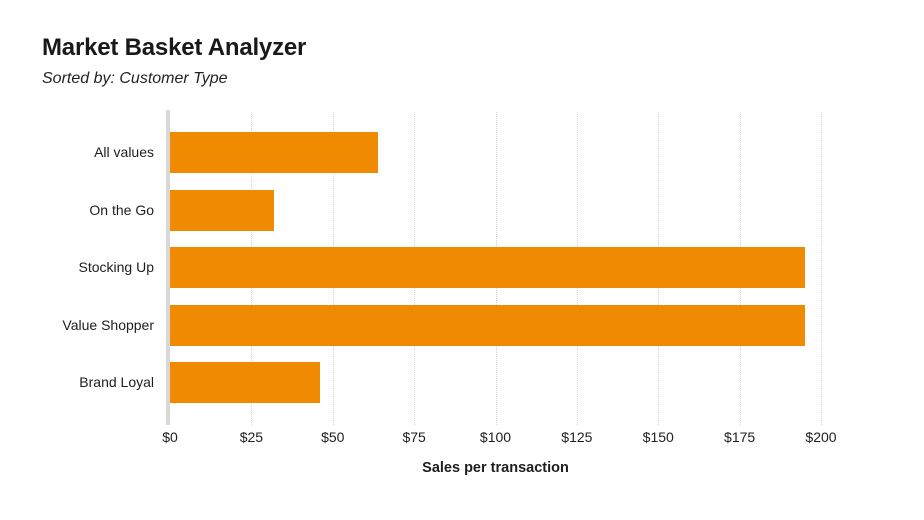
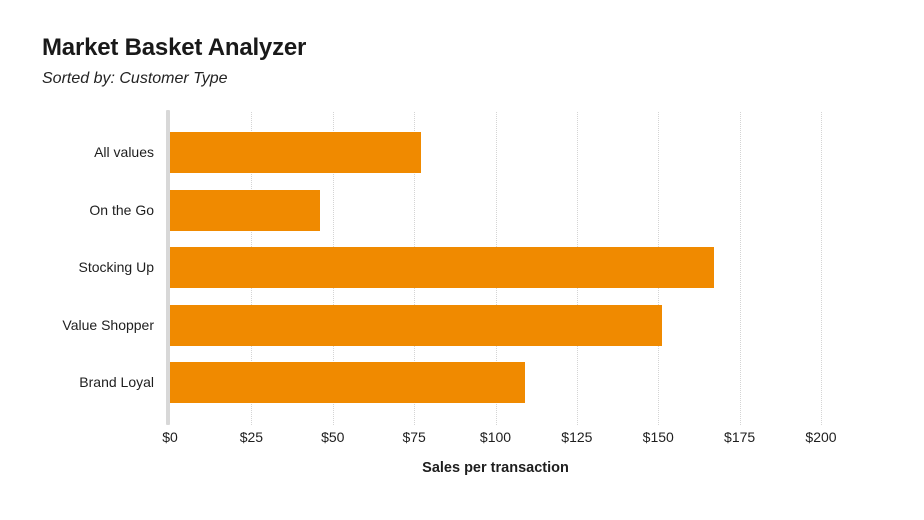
All values: $64 -> $77
On the Go: $32 -> $46
Stocking Up: $195 -> $167
Value Shopper: $195 -> $151
Brand Loyal: $46 -> $109
